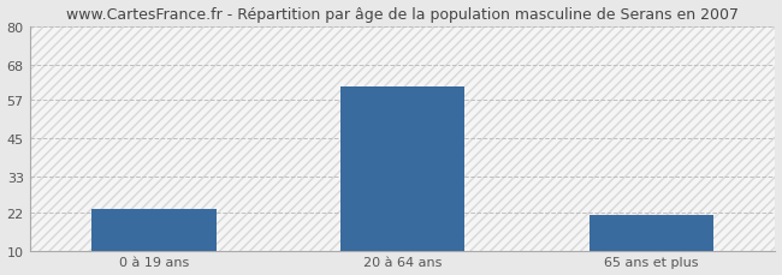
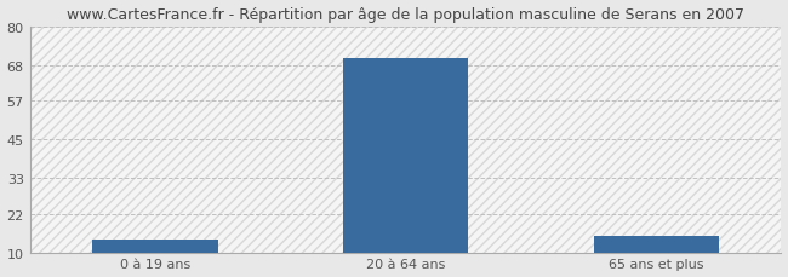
0 à 19 ans: 23 -> 14
20 à 64 ans: 61 -> 70
65 ans et plus: 21 -> 15
